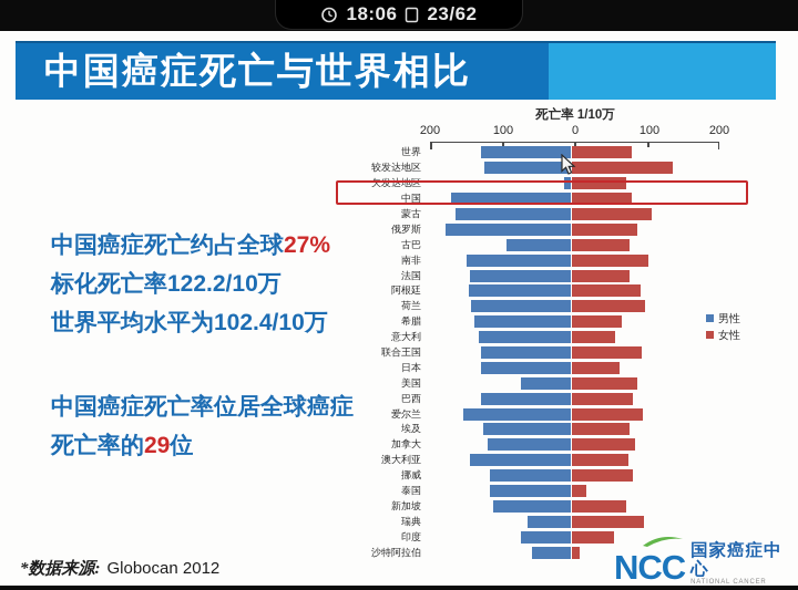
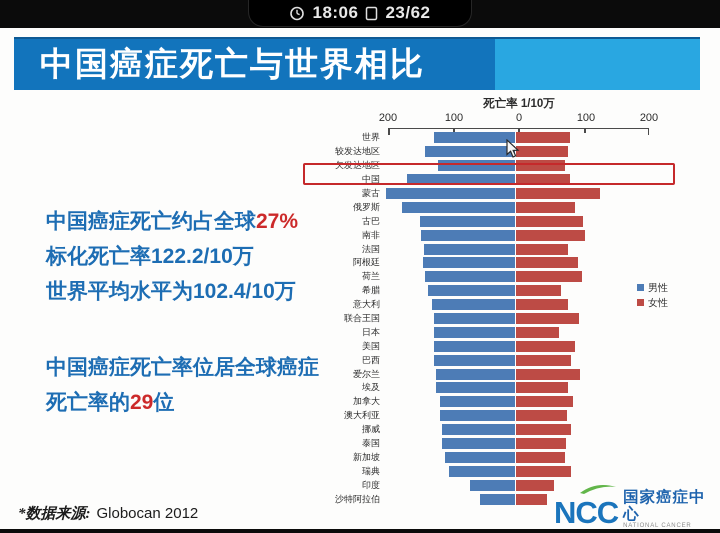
男性/较发达地区: 120 -> 140
女性/较发达地区: 140 -> 80
男性/欠发达地区: 10 -> 120
男性/蒙古: 160 -> 200
女性/蒙古: 110 -> 130
男性/古巴: 90 -> 150
女性/古巴: 80 -> 100
女性/意大利: 60 -> 80
男性/美国: 70 -> 120
男性/爱尔兰: 150 -> 120
男性/澳大利亚: 140 -> 120
女性/泰国: 20 -> 80
男性/瑞典: 60 -> 100
女性/瑞典: 100 -> 80
女性/沙特阿拉伯: 10 -> 50
